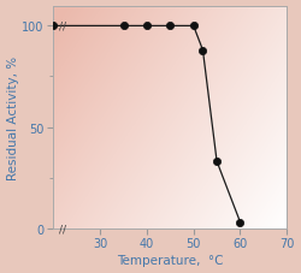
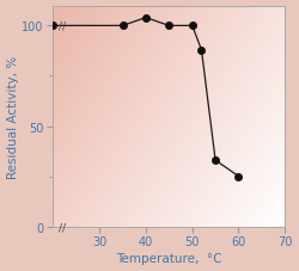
40: 100 -> 104
60: 3 -> 25
